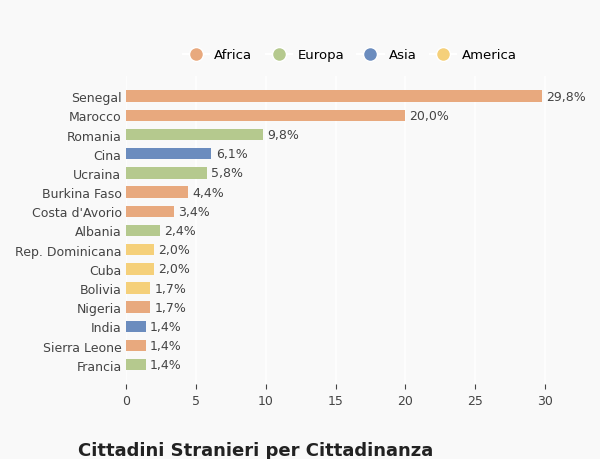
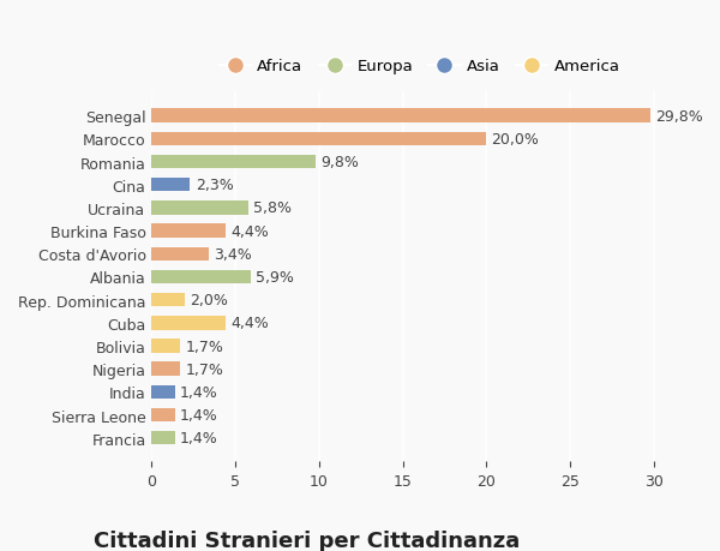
Cina: 6,1% -> 2,3%
Albania: 2,4% -> 5,9%
Cuba: 2,0% -> 4,4%
